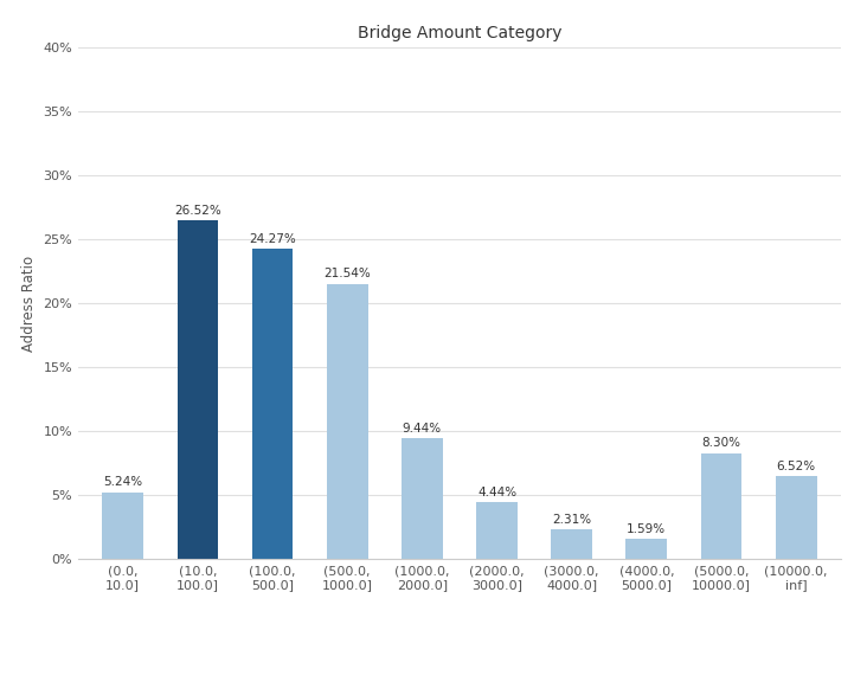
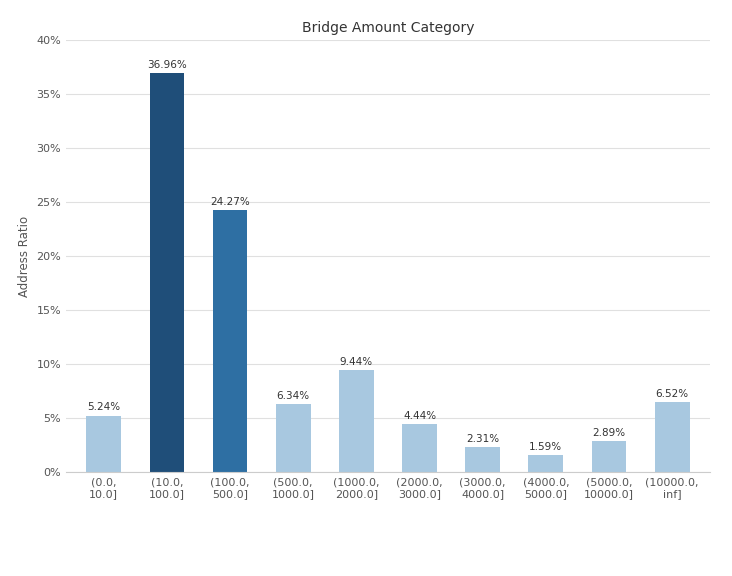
(10.0, 100.0]: 26.52% -> 36.96%
(500.0, 1000.0]: 21.54% -> 6.34%
(5000.0, 10000.0]: 8.30% -> 2.89%
